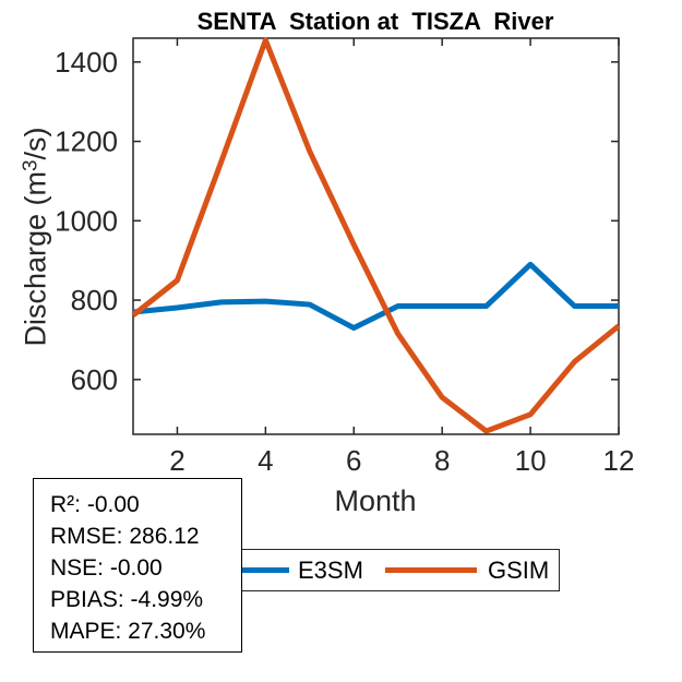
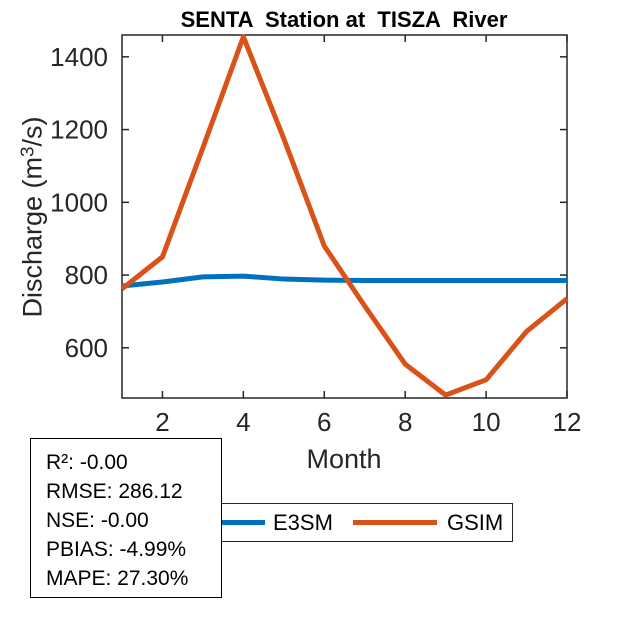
E3SM/6: 730 -> 790
GSIM/6: 940 -> 880
E3SM/10: 890 -> 780
